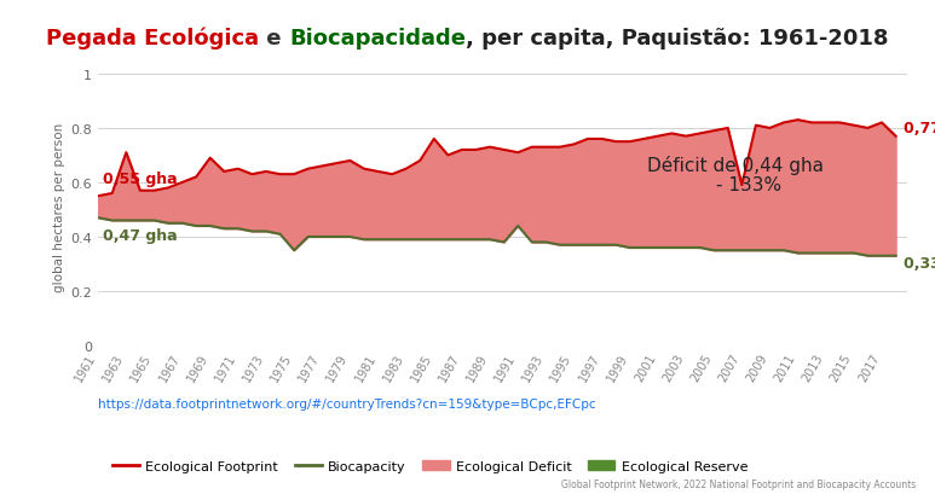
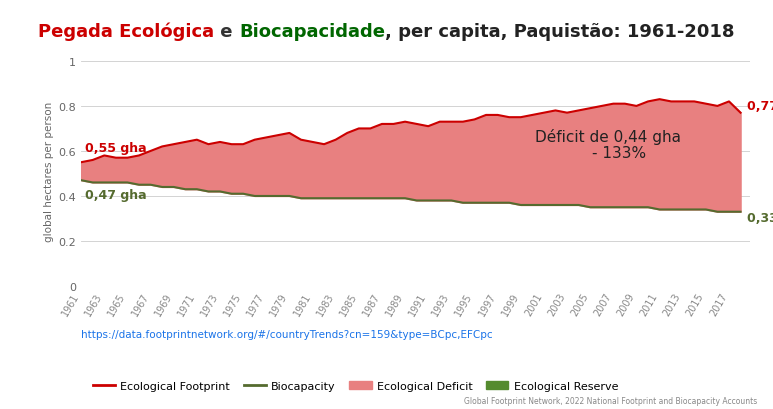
Ecological Footprint/1963: 0.71 -> 0.58
Ecological Footprint/1969: 0.69 -> 0.63
Biocapacity/1975: 0.35 -> 0.41
Ecological Footprint/1985: 0.76 -> 0.70
Biocapacity/1991: 0.44 -> 0.38
Ecological Footprint/2007: 0.59 -> 0.81
